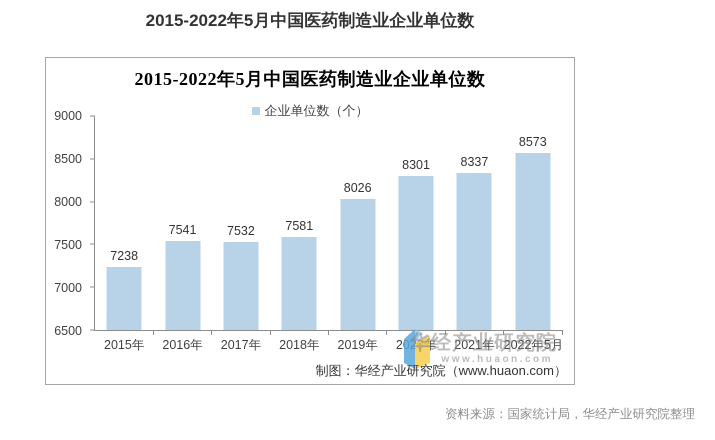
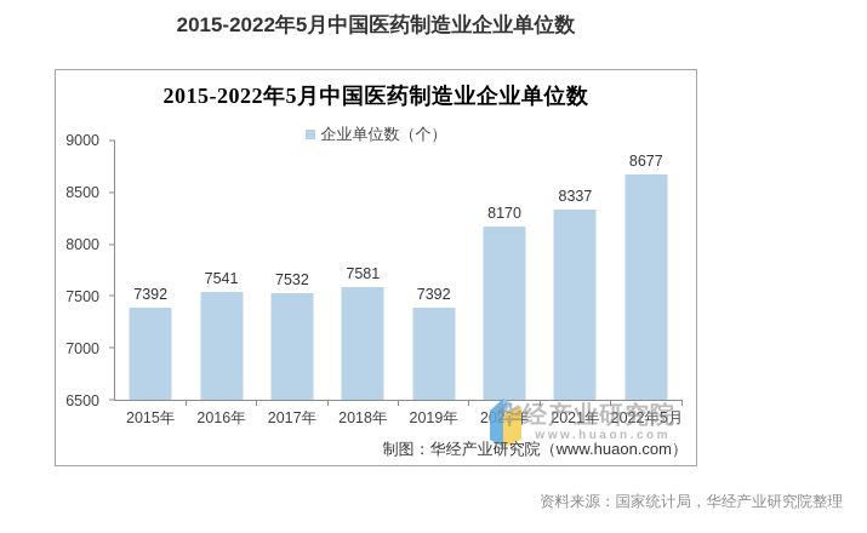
2015年: 7238 -> 7392
2019年: 8026 -> 7392
2020年: 8301 -> 8170
2022年5月: 8573 -> 8677
